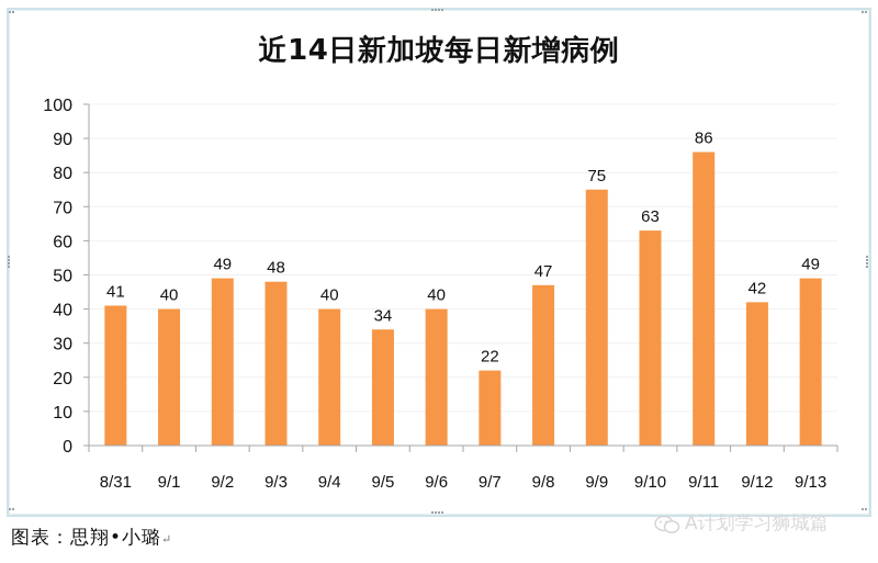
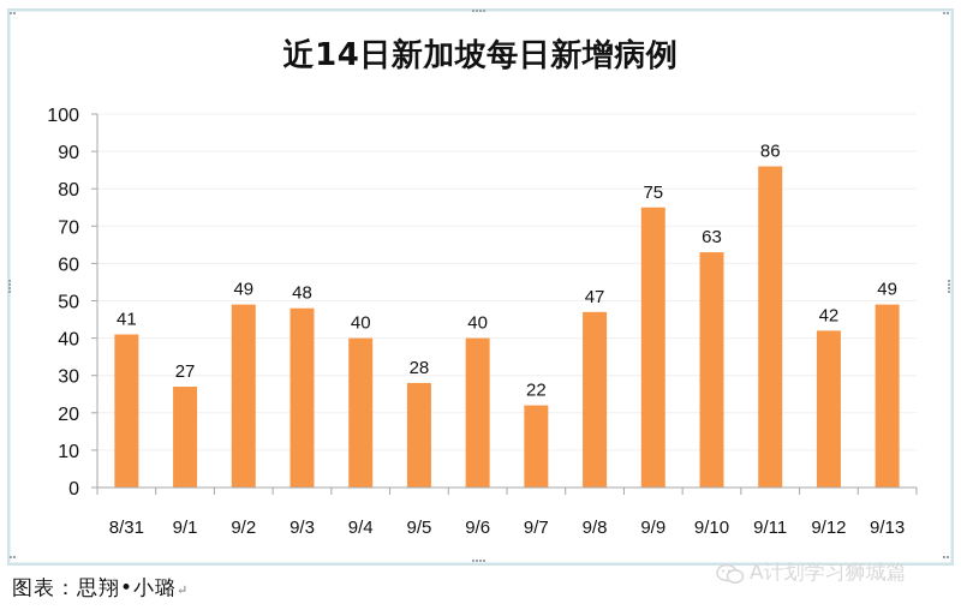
9/1: 40 -> 27
9/5: 34 -> 28
